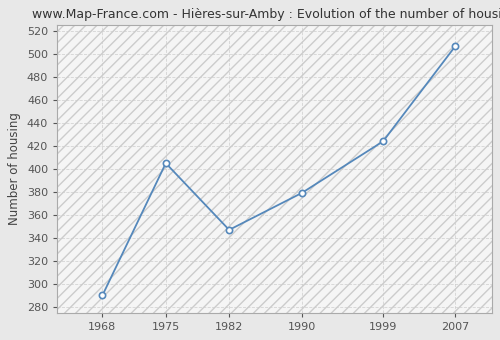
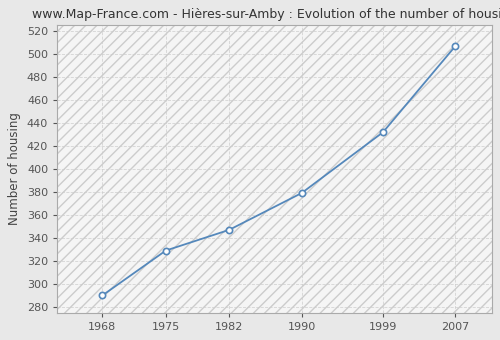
1975: 405 -> 329
1999: 424 -> 432
